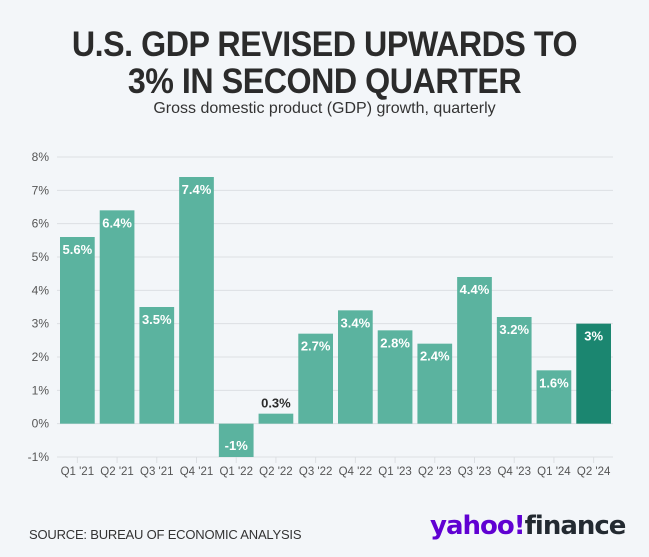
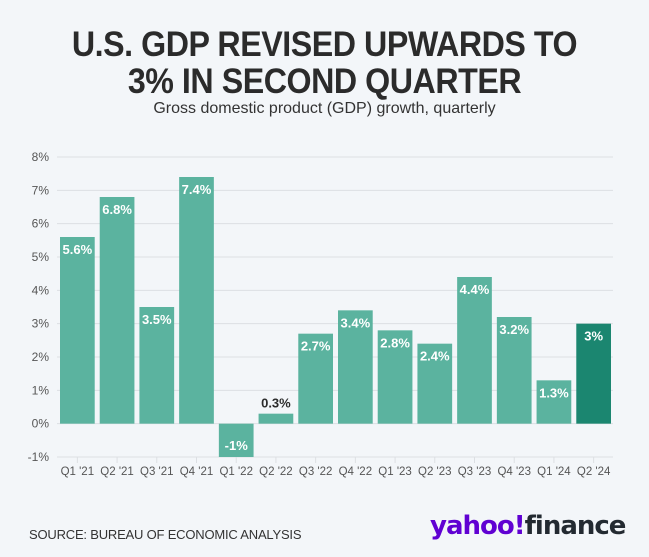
Q2 '21: 6.4% -> 6.8%
Q1 '24: 1.6% -> 1.3%
